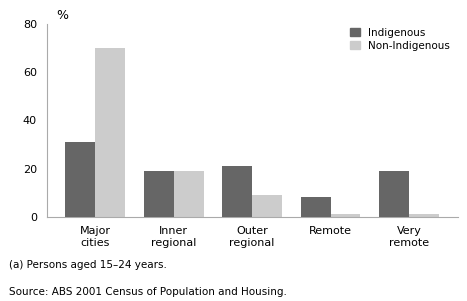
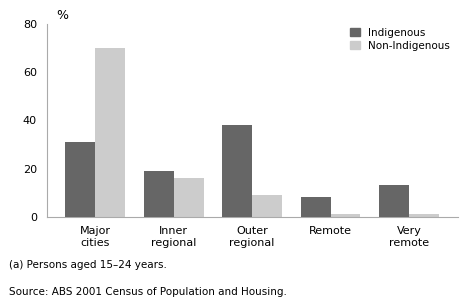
Non-Indigenous/Inner regional: 19 -> 16
Indigenous/Outer regional: 21 -> 38
Indigenous/Very remote: 19 -> 13
